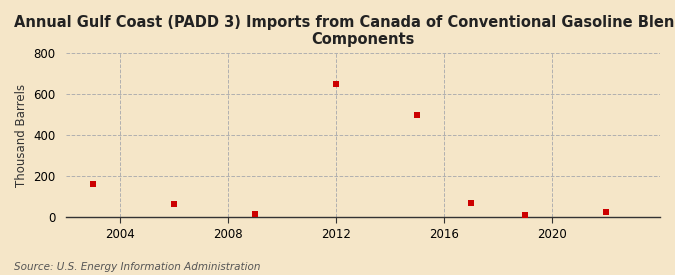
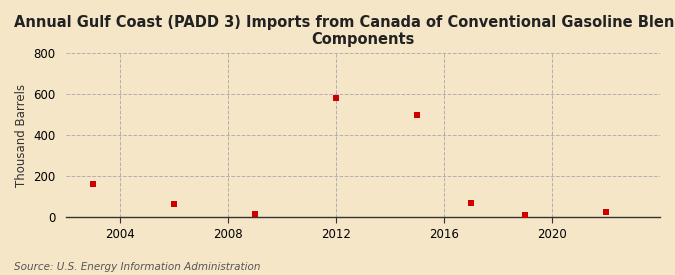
2012: 650 -> 580
